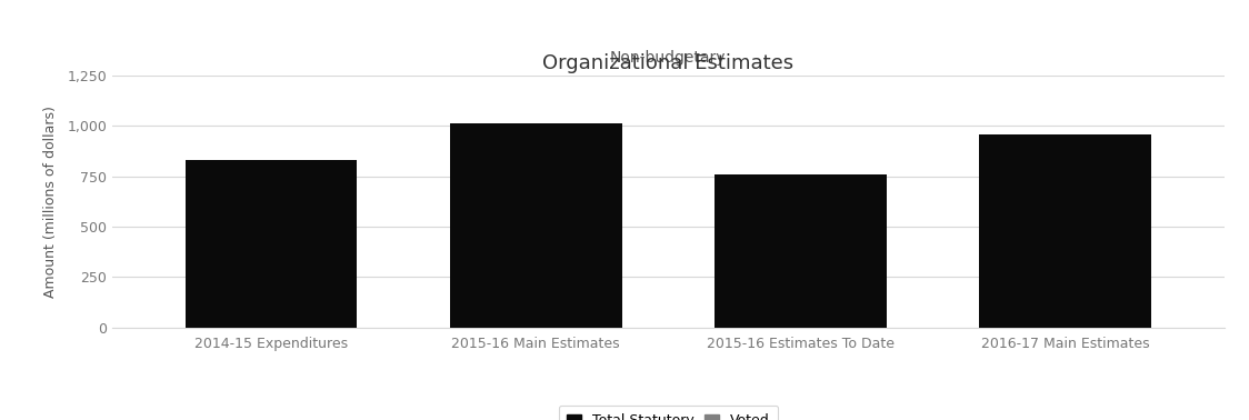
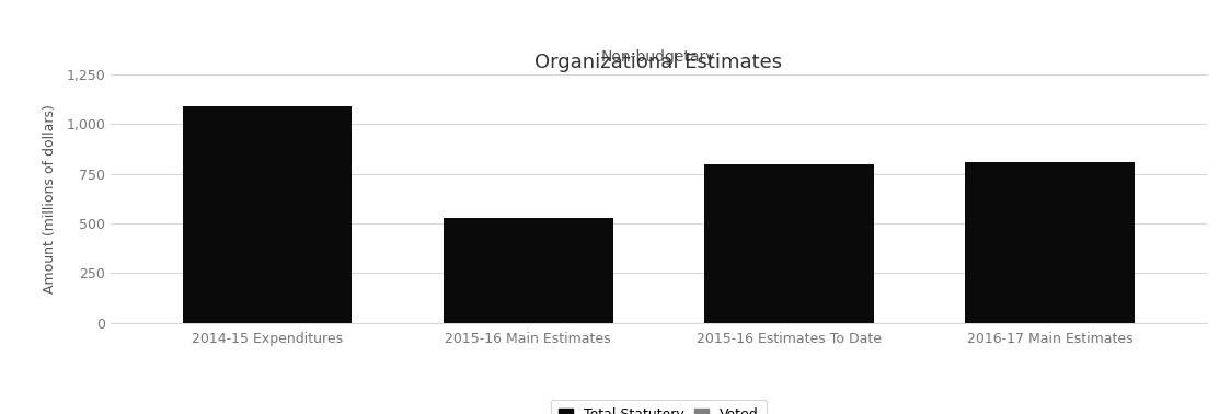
2014-15 Expenditures: 830 -> 1,090
2015-16 Main Estimates: 1,010 -> 530
2015-16 Estimates To Date: 760 -> 800
2016-17 Main Estimates: 960 -> 810
